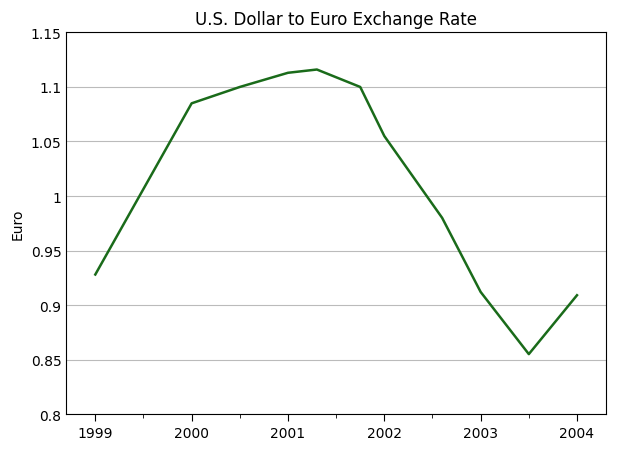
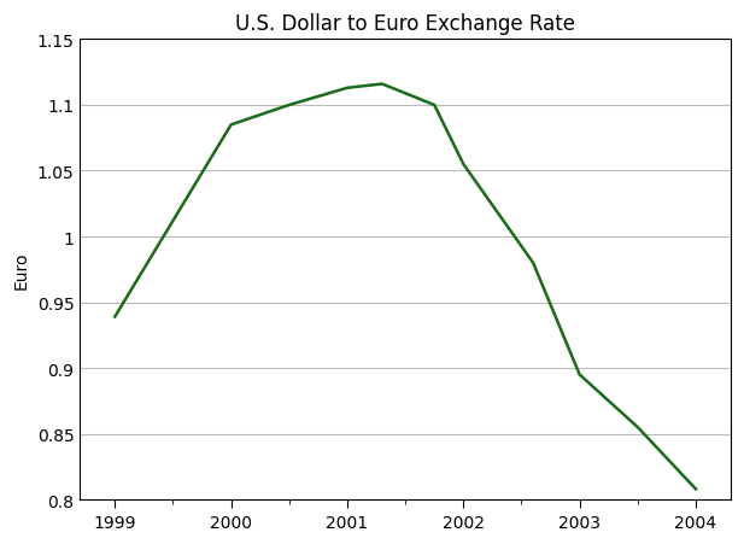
1999: 0.928 -> 0.939
2003: 0.912 -> 0.895
2004: 0.909 -> 0.808
